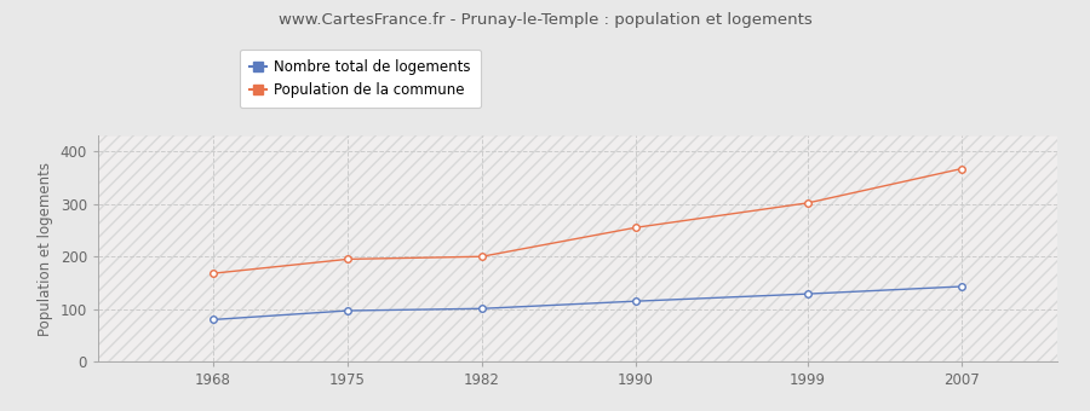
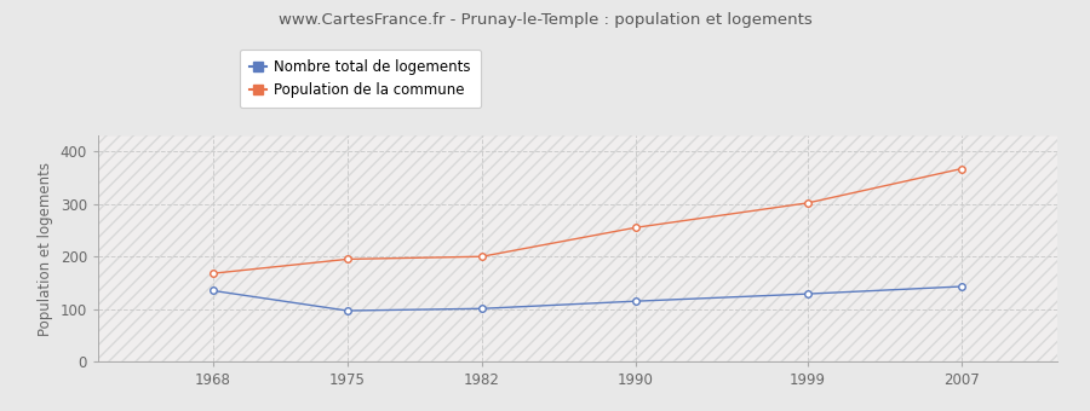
Nombre total de logements/1968: 80 -> 135
